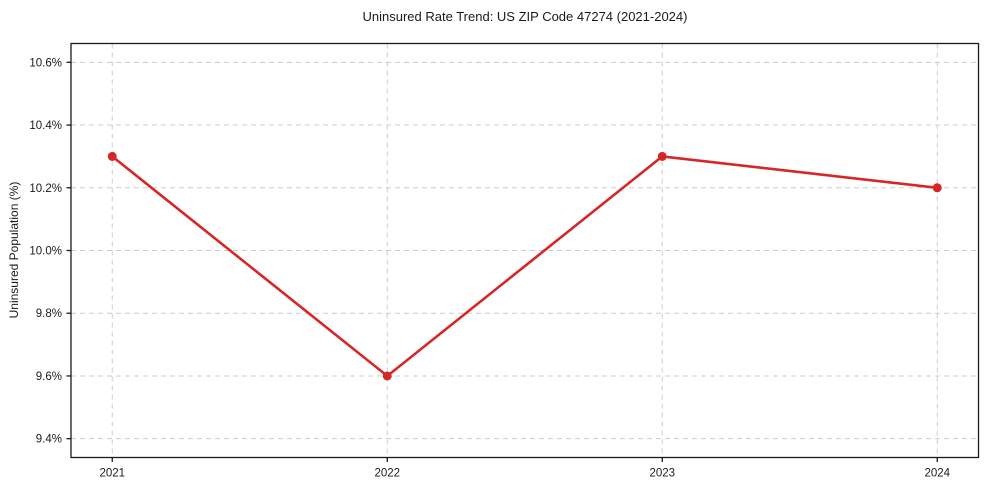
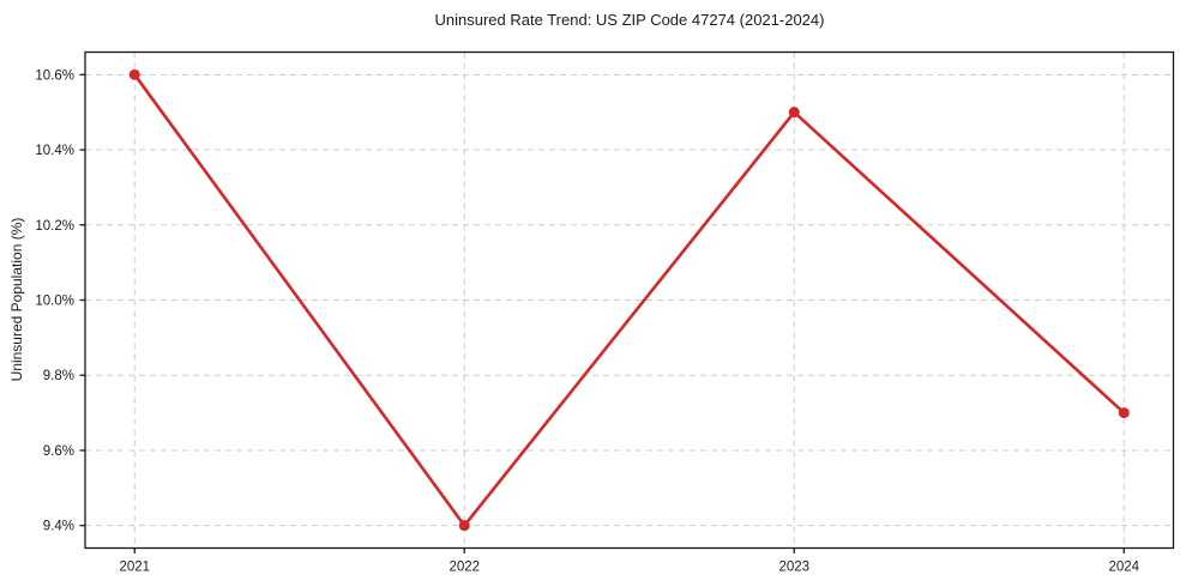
2021: 10.3% -> 10.6%
2022: 9.6% -> 9.4%
2023: 10.3% -> 10.5%
2024: 10.2% -> 9.7%
